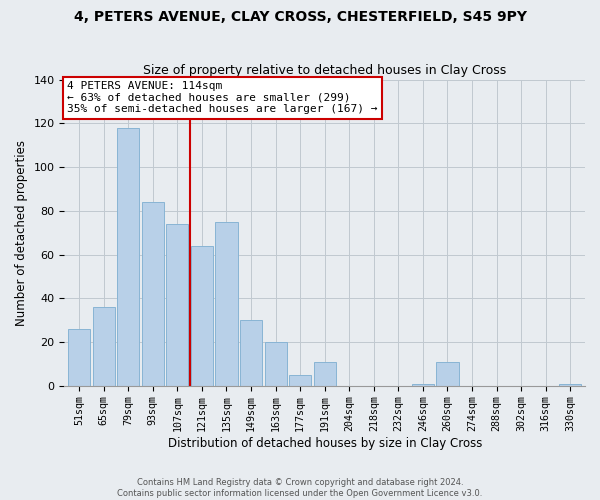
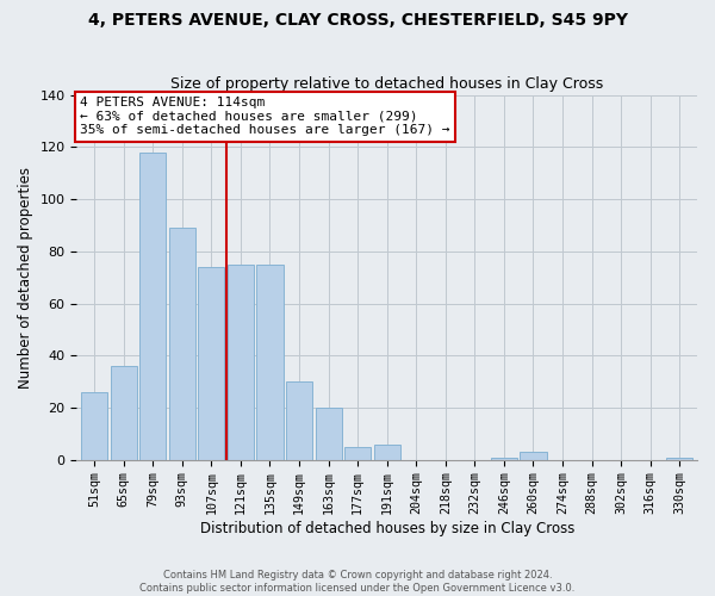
93sqm: 84 -> 89
121sqm: 64 -> 75
191sqm: 11 -> 6
260sqm: 11 -> 3
